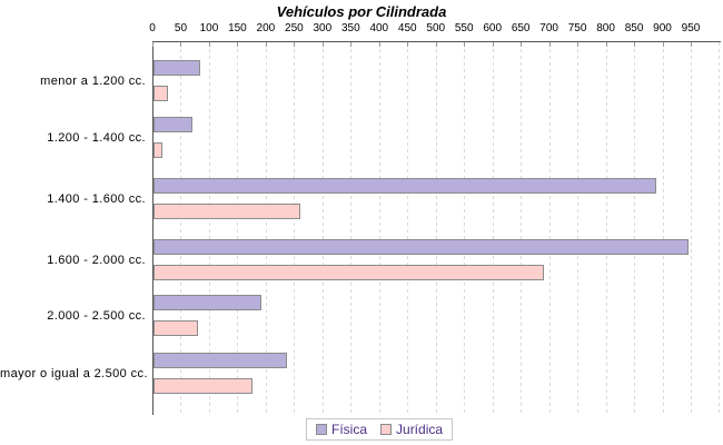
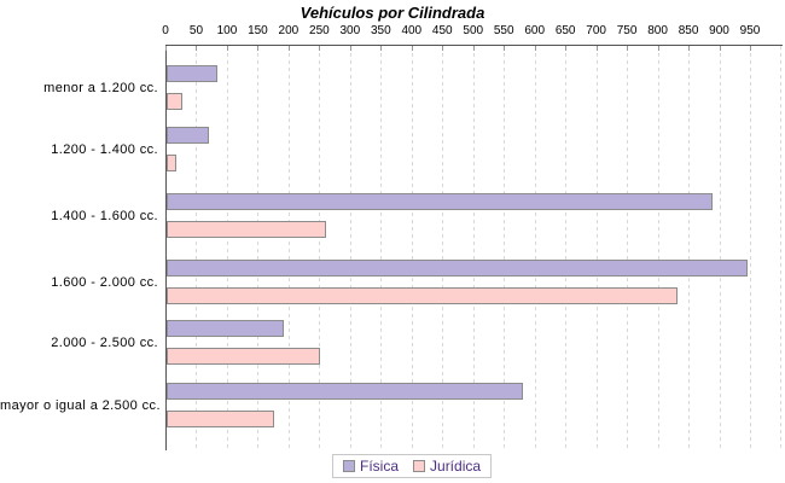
Jurídica/1.600 - 2.000 cc.: 690 -> 830
Jurídica/2.000 - 2.500 cc.: 80 -> 250
Física/mayor o igual a 2.500 cc.: 240 -> 580
